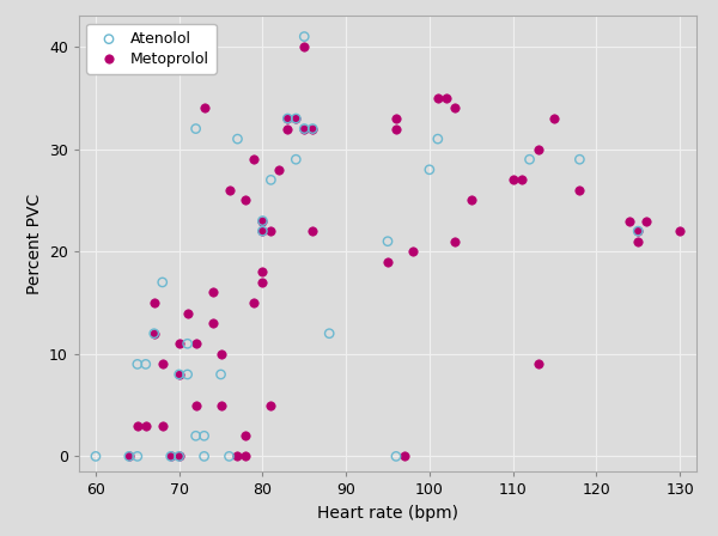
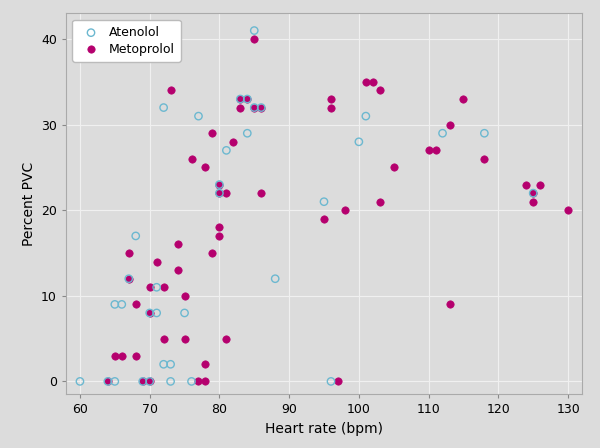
Metoprolol/130: 22 -> 20
